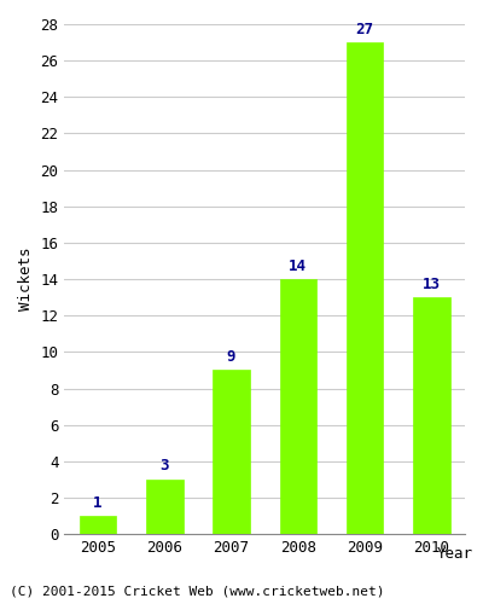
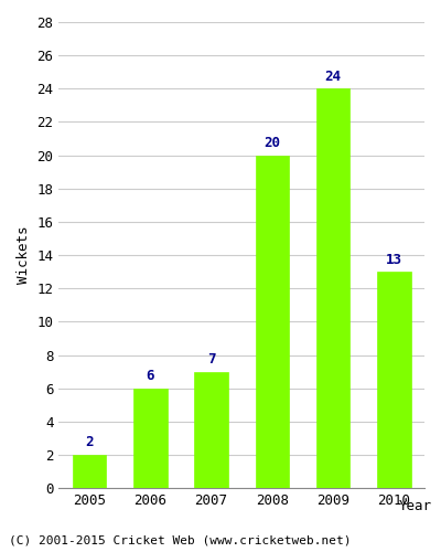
2005: 1 -> 2
2006: 3 -> 6
2007: 9 -> 7
2008: 14 -> 20
2009: 27 -> 24
